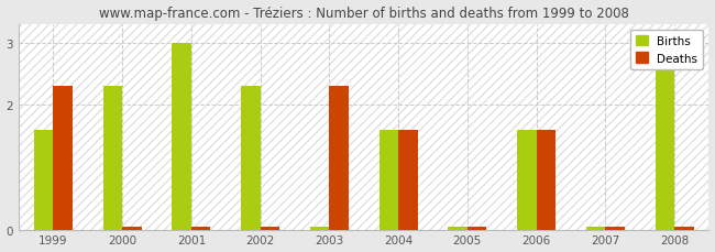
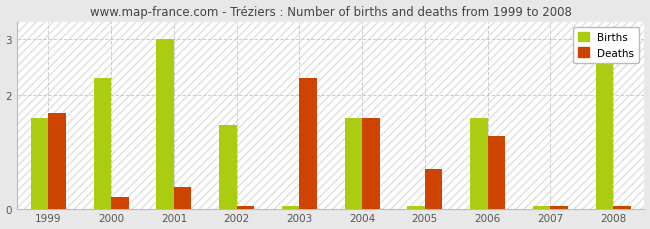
Deaths/1999: 2.30 -> 1.68
Deaths/2000: 0.05 -> 0.20
Deaths/2001: 0.05 -> 0.38
Births/2002: 2.30 -> 1.48
Deaths/2005: 0.05 -> 0.70
Deaths/2006: 1.60 -> 1.28
